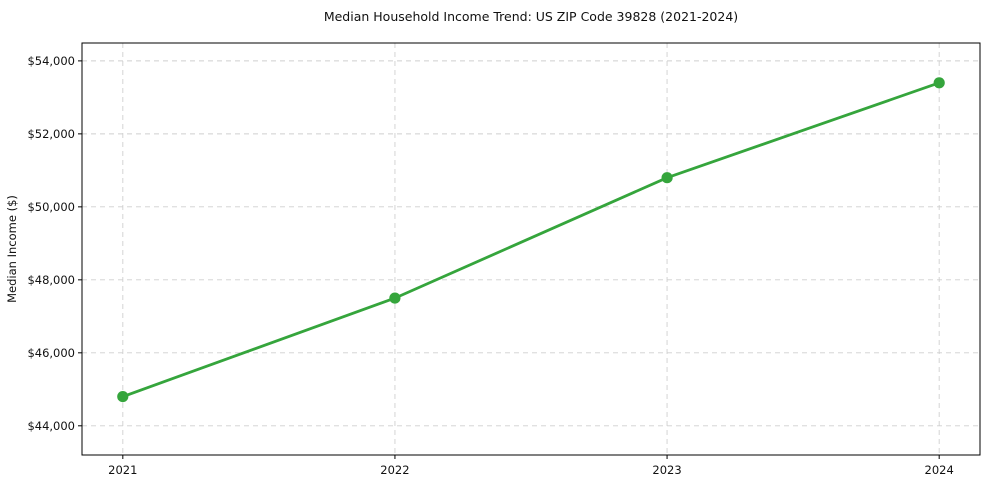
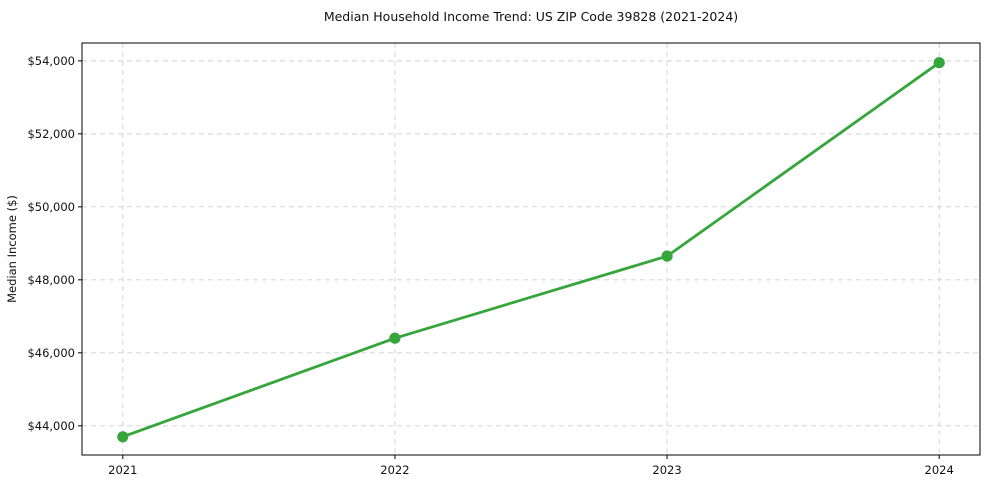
2021: $44800 -> $43700
2022: $47500 -> $46400
2023: $50800 -> $48600
2024: $53400 -> $54000
